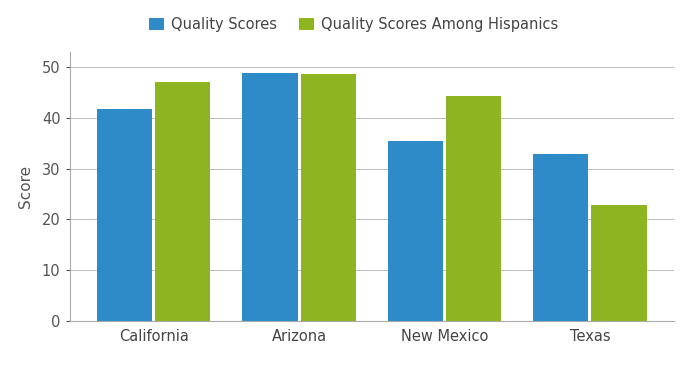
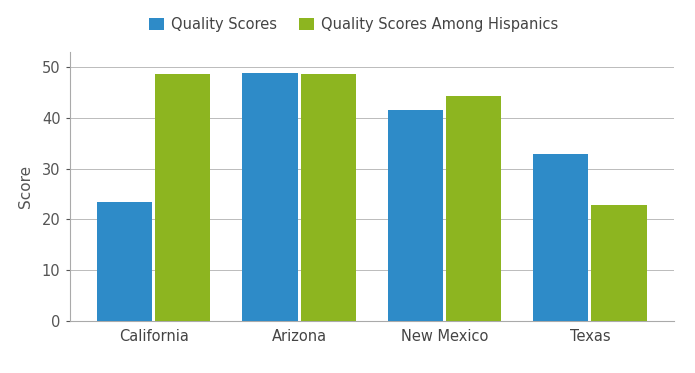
Quality Scores/California: 41.8 -> 23.4
Quality Scores Among Hispanics/California: 47.1 -> 48.8
Quality Scores/New Mexico: 35.5 -> 41.6
